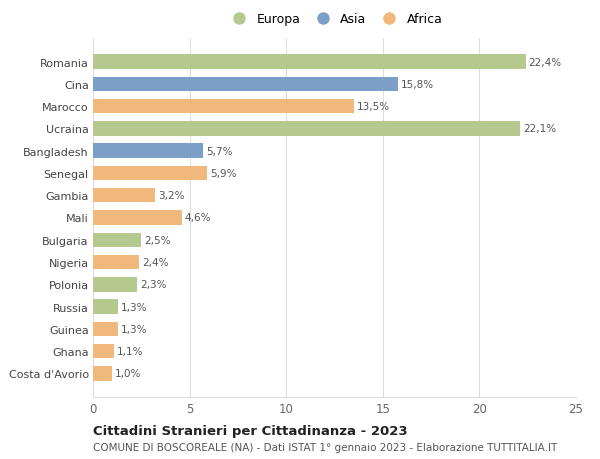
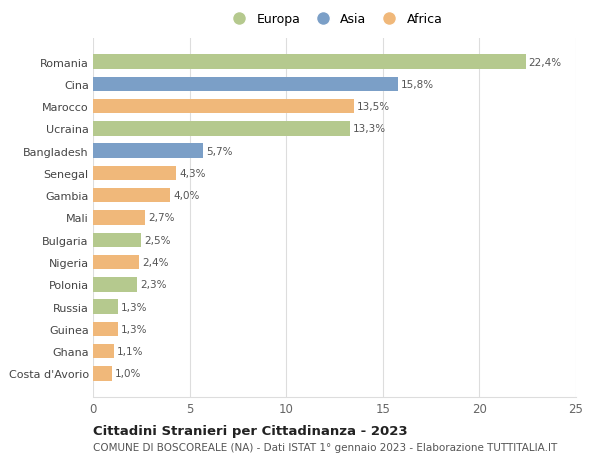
Ucraina: 22,1% -> 13,3%
Senegal: 5,9% -> 4,3%
Gambia: 3,2% -> 4,0%
Mali: 4,6% -> 2,7%
